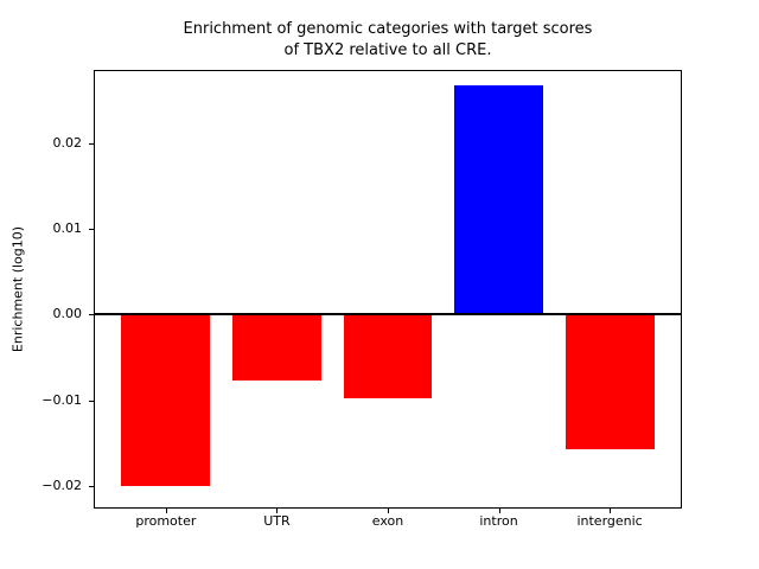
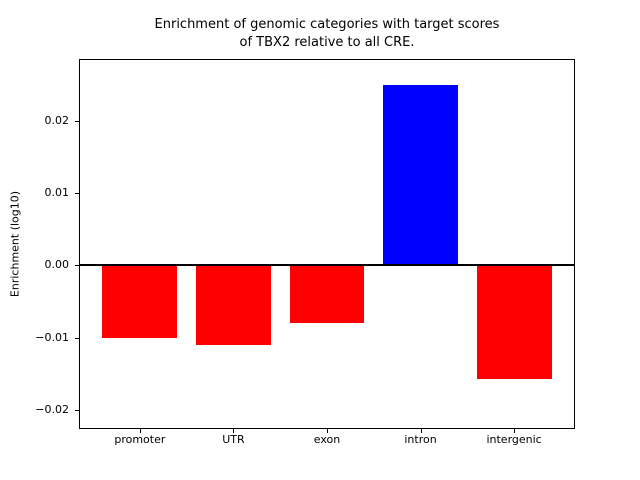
promoter: -0.020 -> -0.010
UTR: -0.008 -> -0.011
exon: -0.010 -> -0.008
intron: 0.027 -> 0.025
